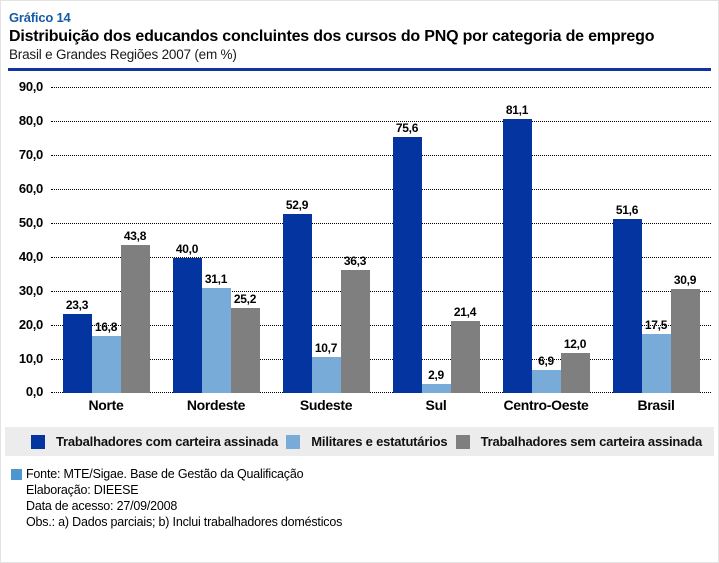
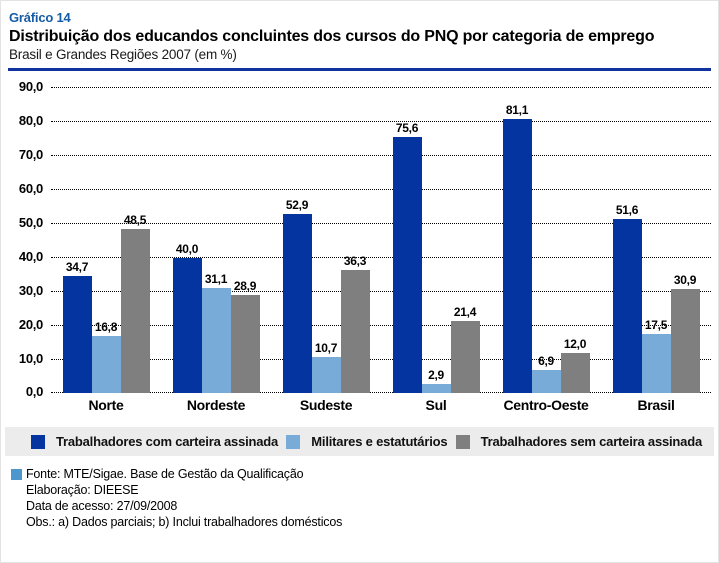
Trabalhadores com carteira assinada/Norte: 23,3 -> 34,7
Trabalhadores sem carteira assinada/Norte: 43,8 -> 48,5
Trabalhadores sem carteira assinada/Nordeste: 25,2 -> 28,9
